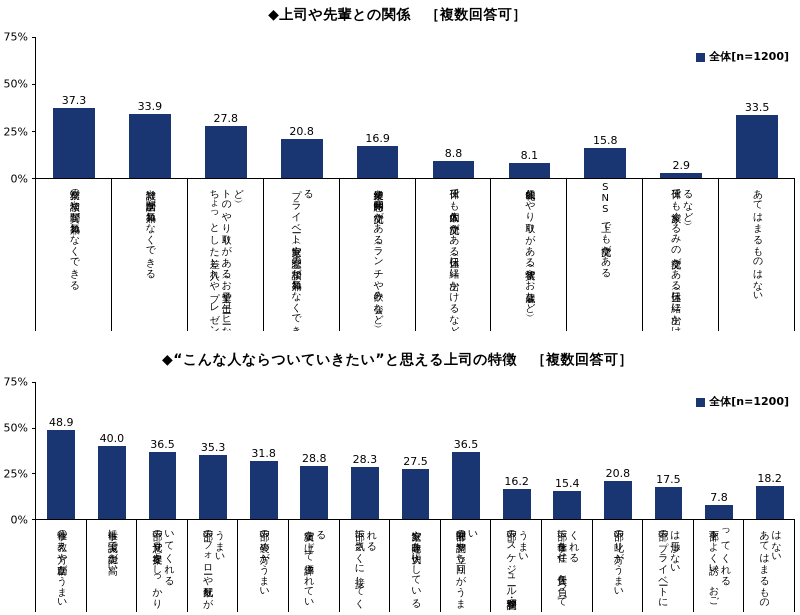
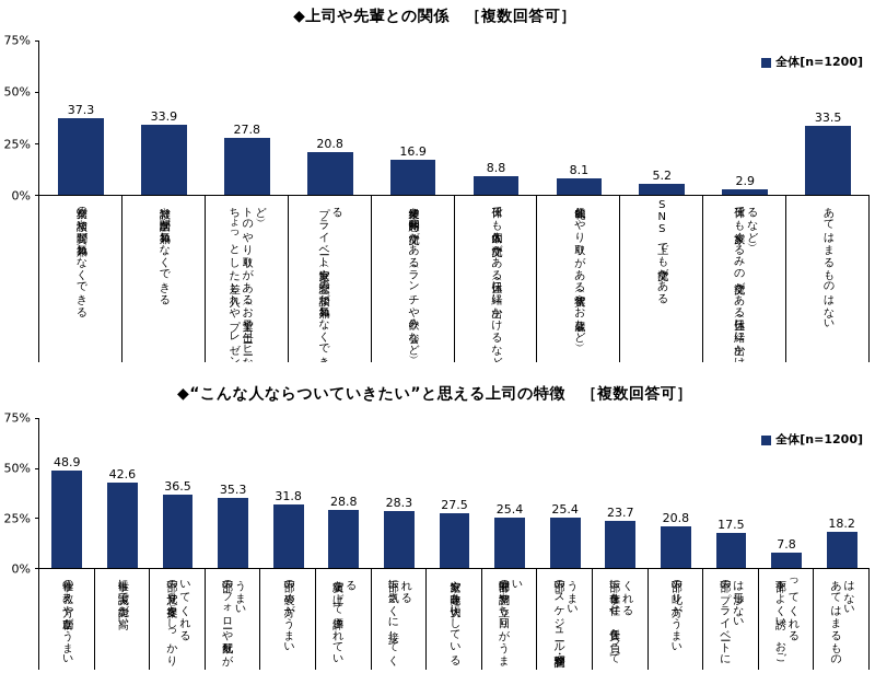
◆上司や先輩との関係 ［複数回答可］/SNS上でも交流がある: 15.8 -> 5.2
◆“こんな人ならついていきたい”と思える上司の特徴 ［複数回答可］/仕事に誠実で能力が高い: 40.0 -> 42.6
◆“こんな人ならついていきたい”と思える上司の特徴 ［複数回答可］/部署間の調整や立ち回りがうまい: 36.5 -> 25.4
◆“こんな人ならついていきたい”と思える上司の特徴 ［複数回答可］/部下のスケジュール管理・調整がうまい: 16.2 -> 25.4
◆“こんな人ならついていきたい”と思える上司の特徴 ［複数回答可］/部下に仕事を任せ、責任を負ってくれる: 15.4 -> 23.7
